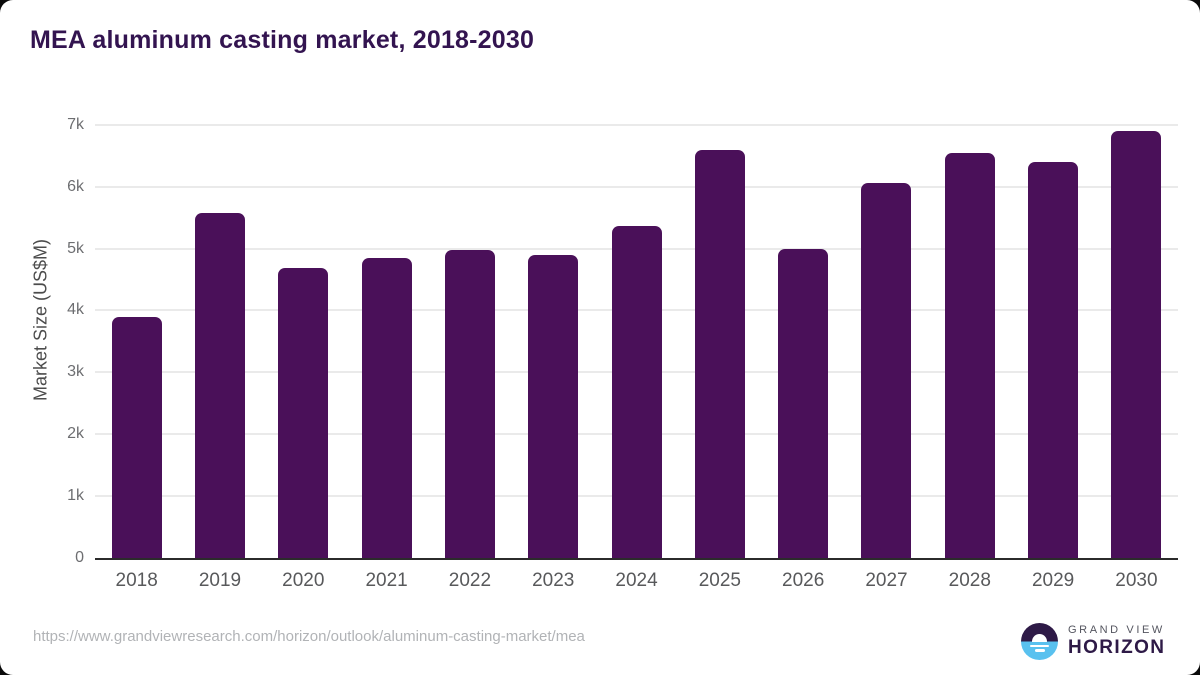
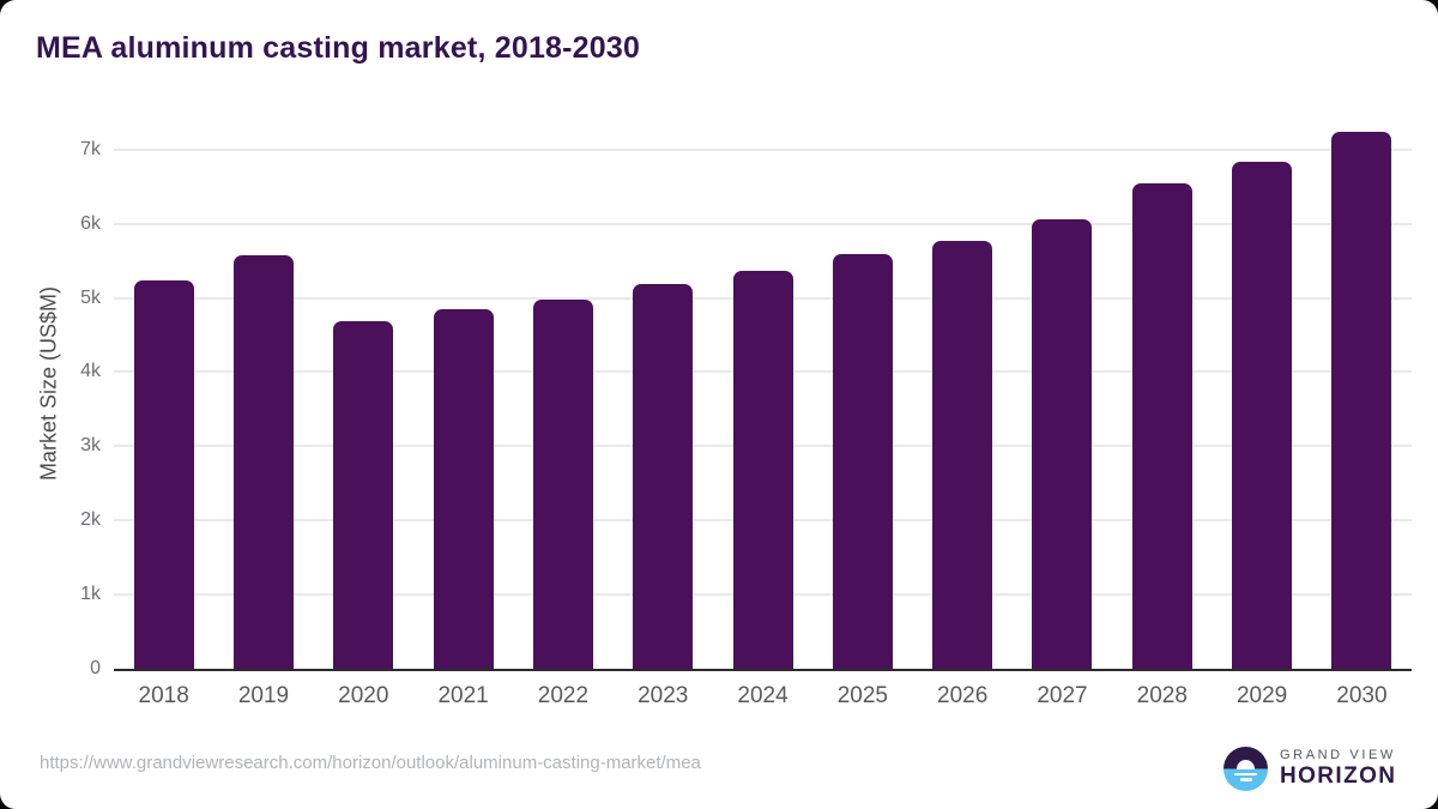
2018: 3.9k -> 5.2k
2023: 4.9k -> 5.2k
2025: 6.6k -> 5.6k
2026: 5.0k -> 5.8k
2029: 6.4k -> 6.8k
2030: 6.9k -> 7.2k
